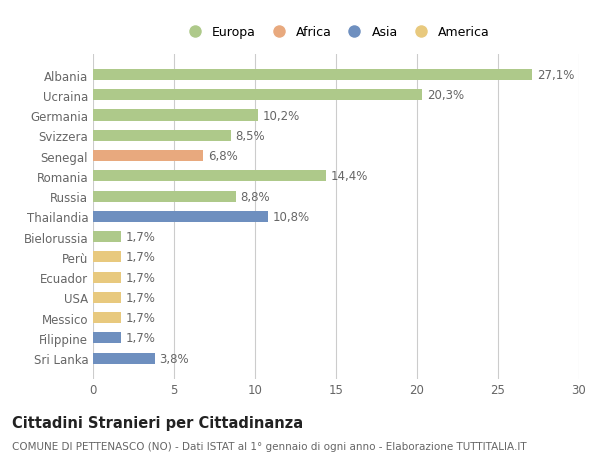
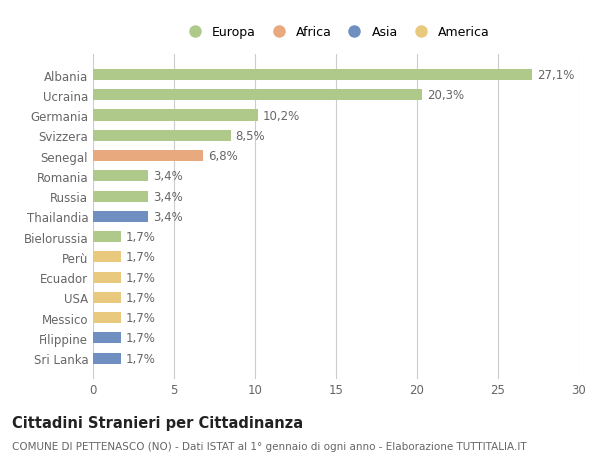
Romania: 14,4% -> 3,4%
Russia: 8,8% -> 3,4%
Thailandia: 10,8% -> 3,4%
Sri Lanka: 3,8% -> 1,7%
